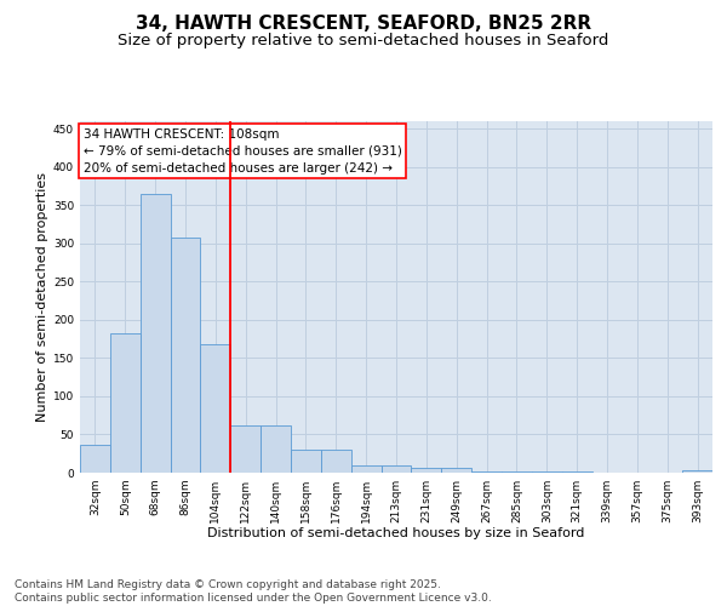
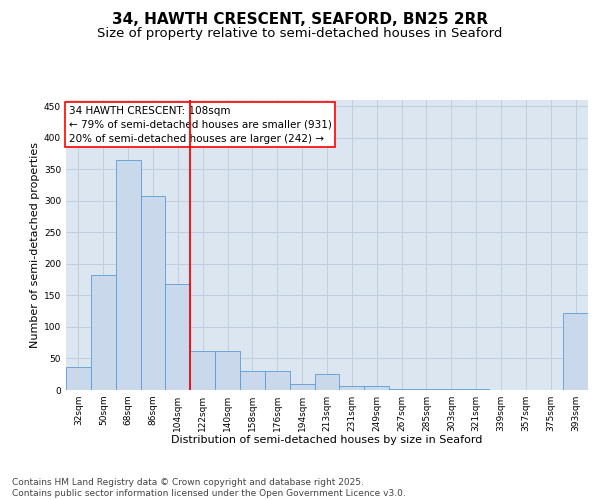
213sqm: 9 -> 26
393sqm: 3 -> 122
